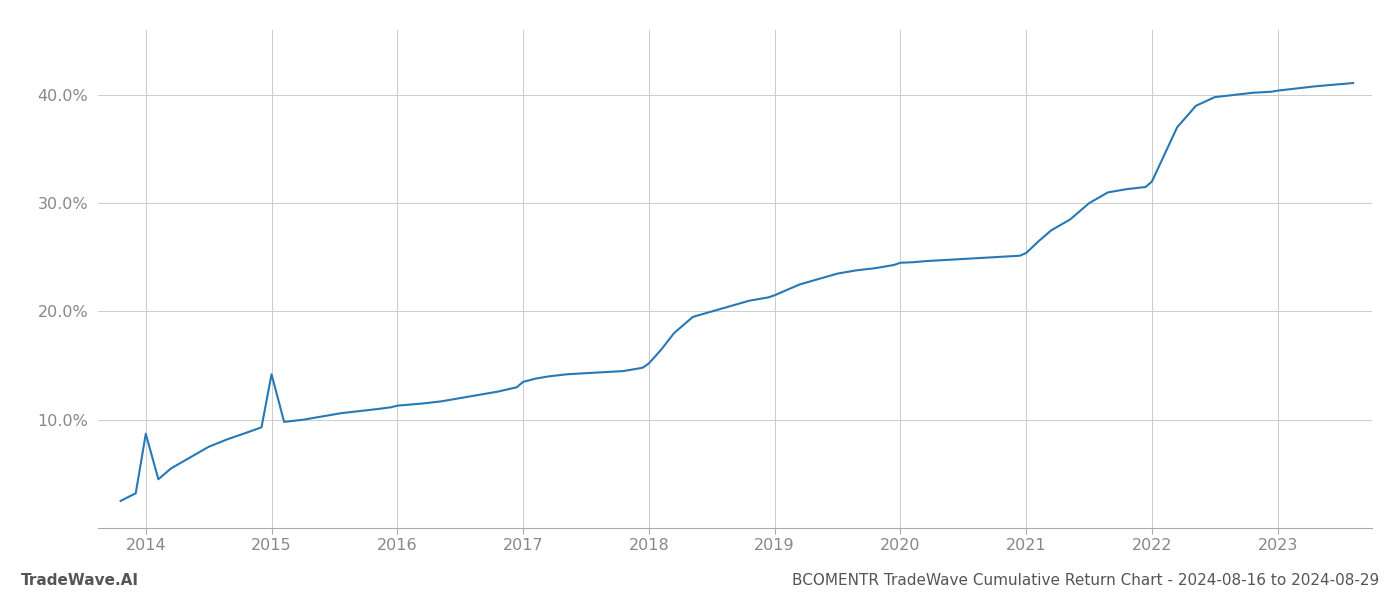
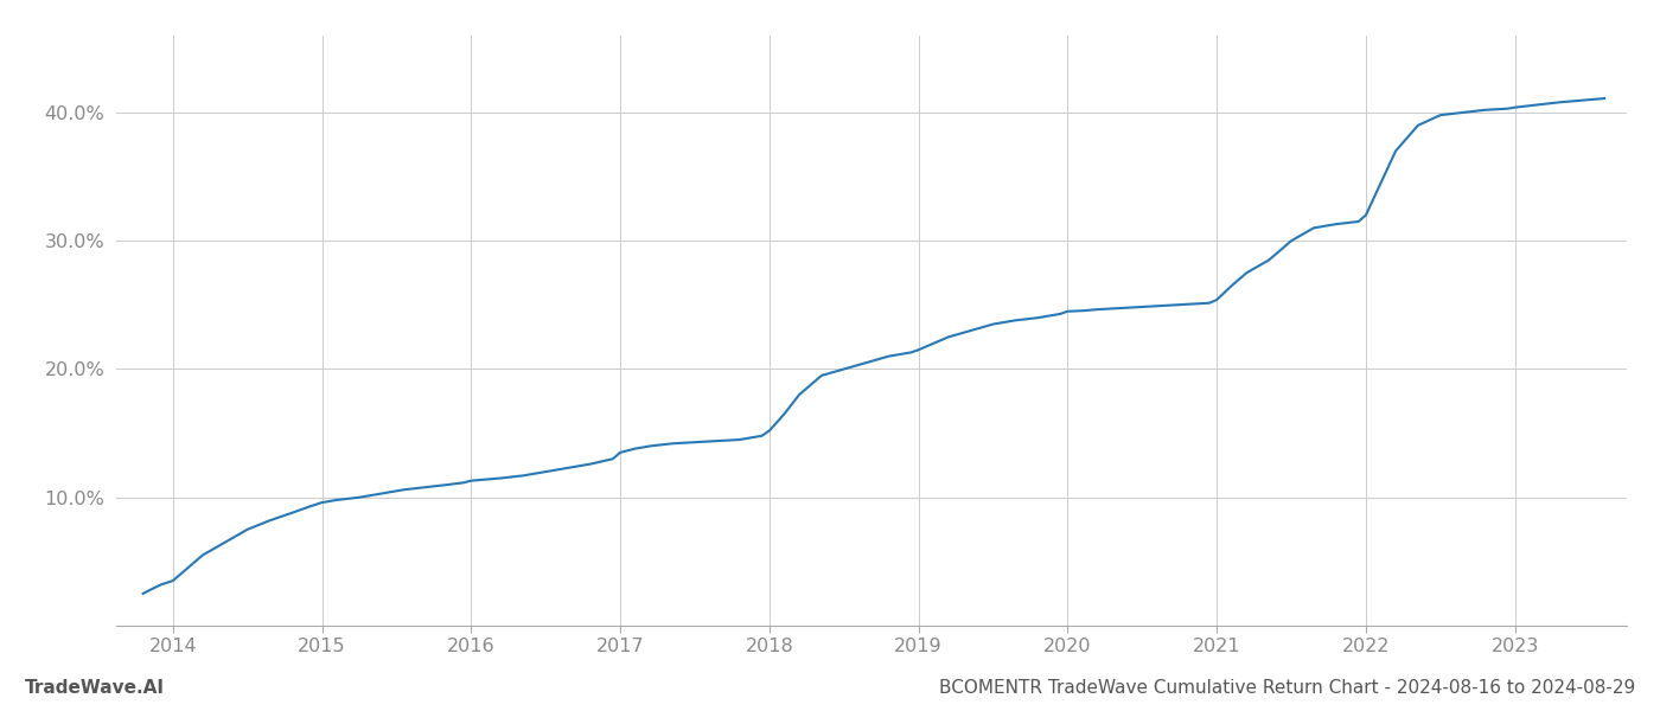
2014: 8.7% -> 3.5%
2015: 14.2% -> 9.6%
